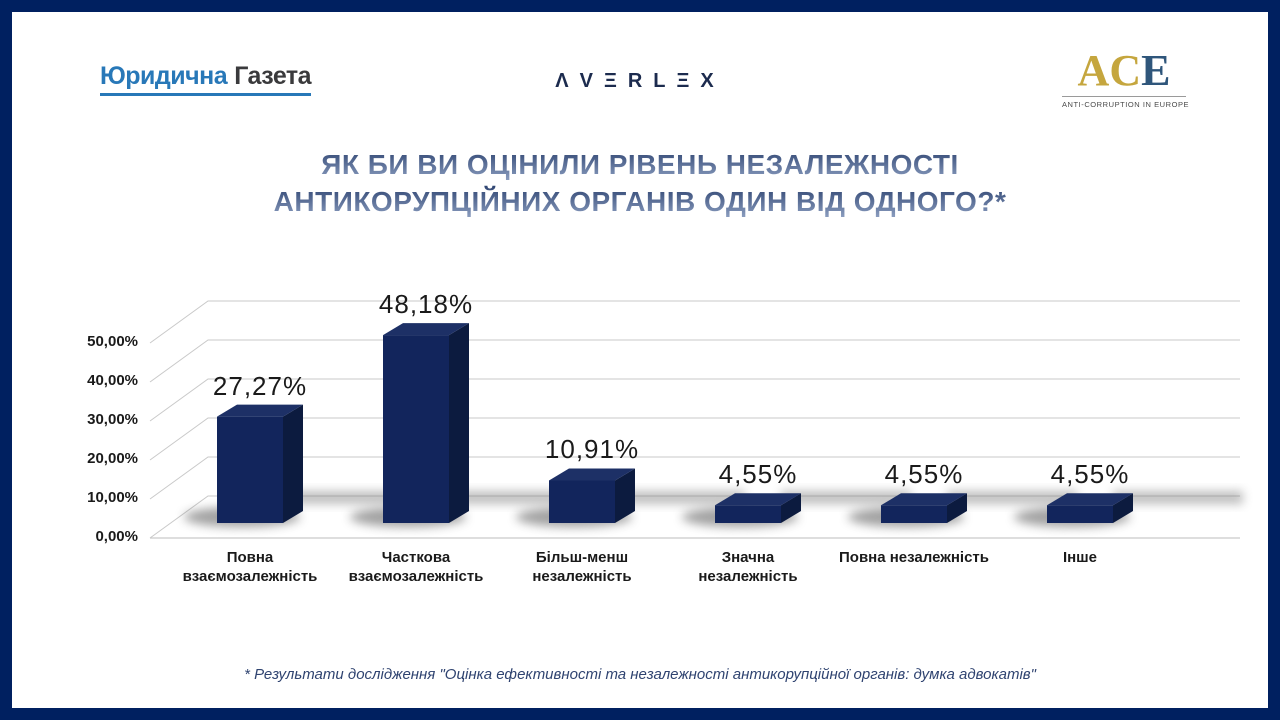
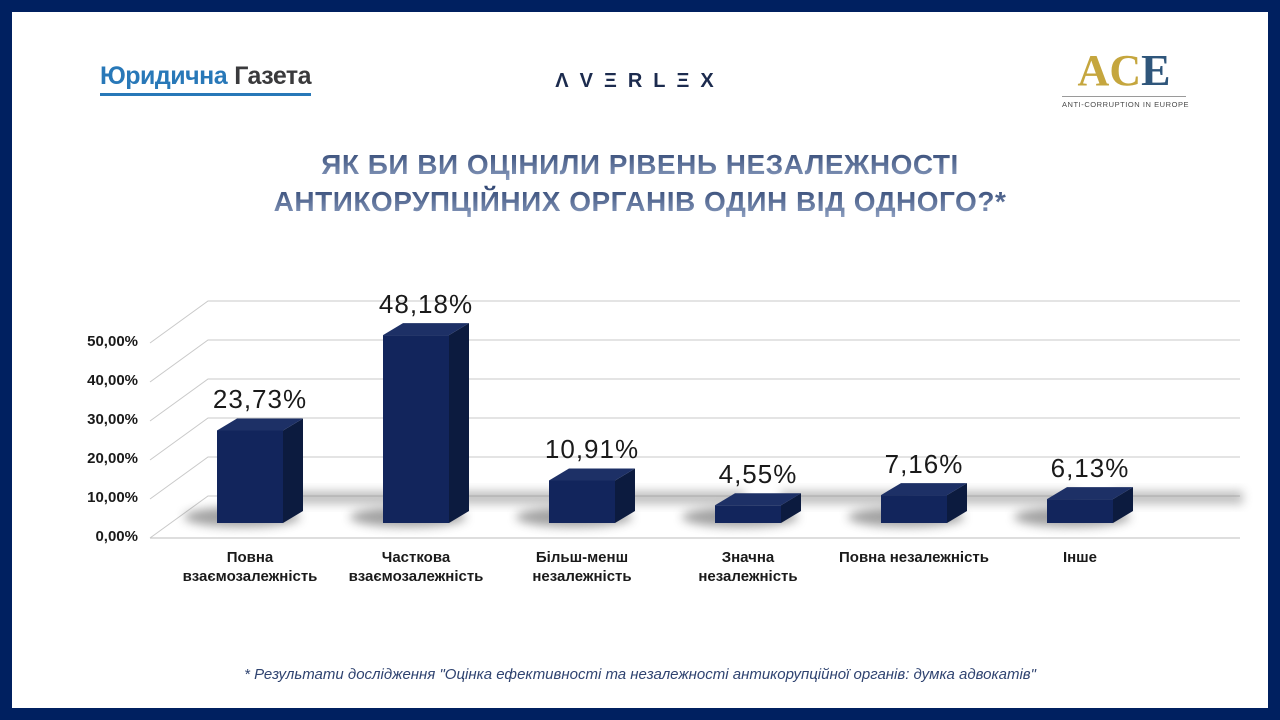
Повна взаємозалежність: 27,27% -> 23,73%
Повна незалежність: 4,55% -> 7,16%
Інше: 4,55% -> 6,13%
